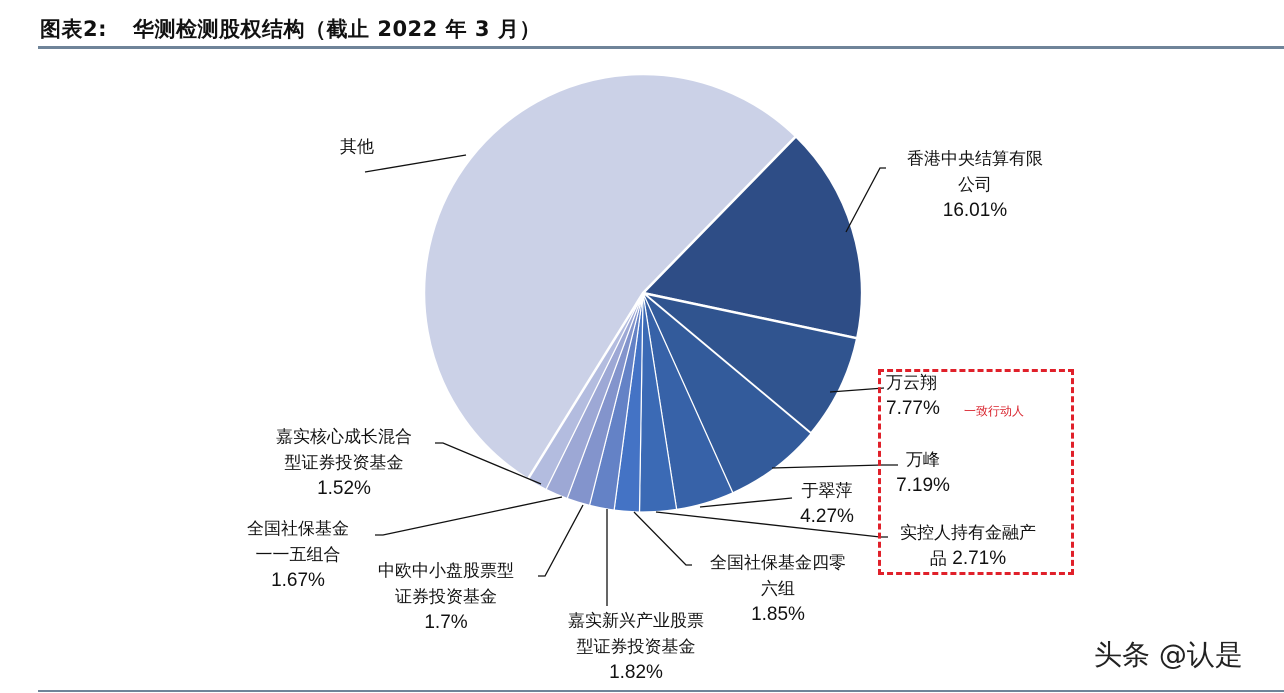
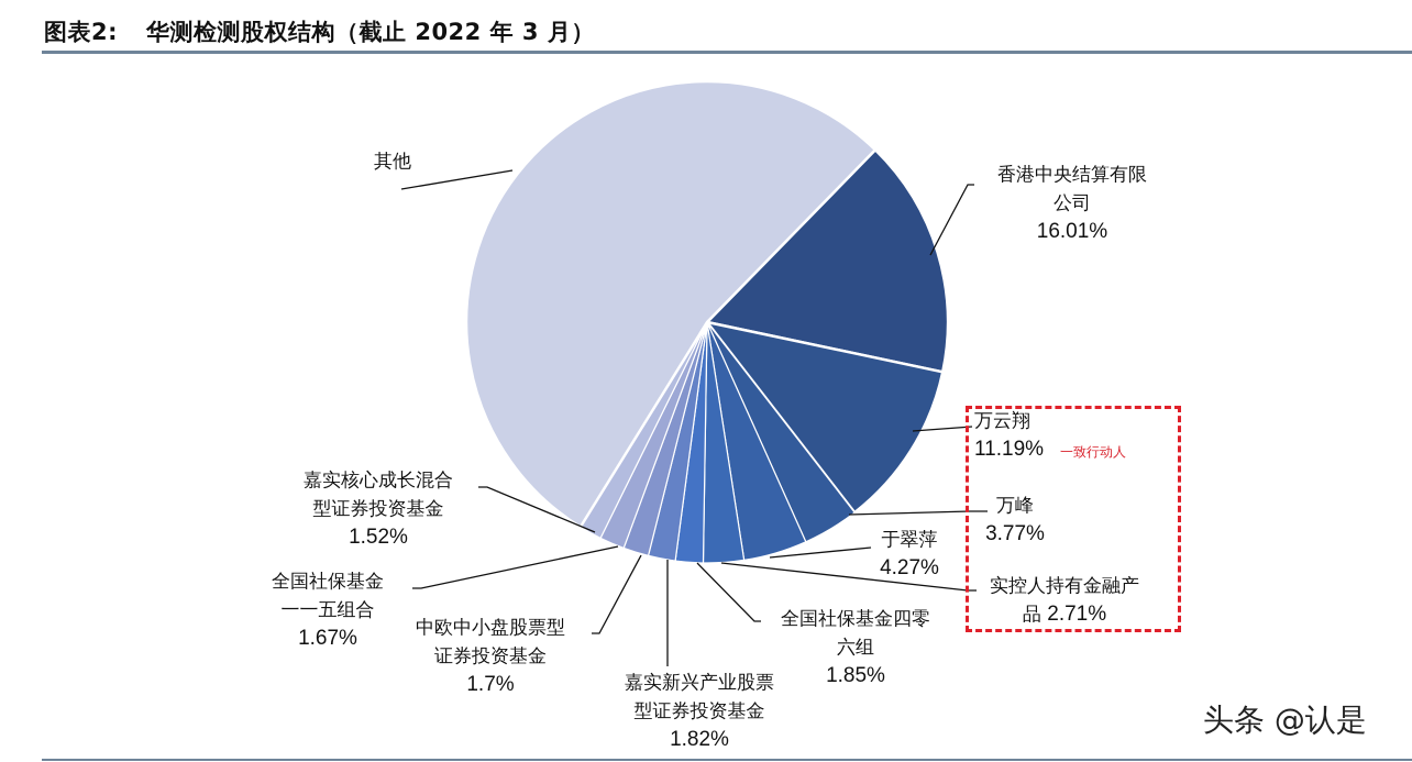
万云翔: 7.77% -> 11.19%
万峰: 7.19% -> 3.77%
